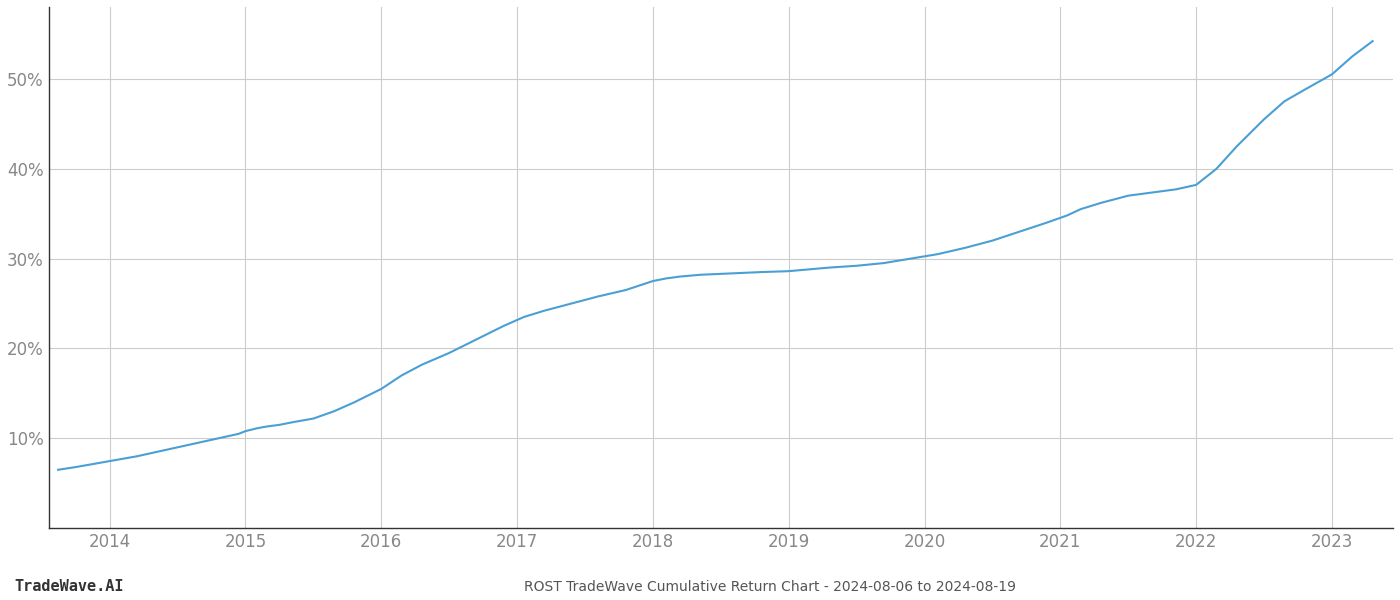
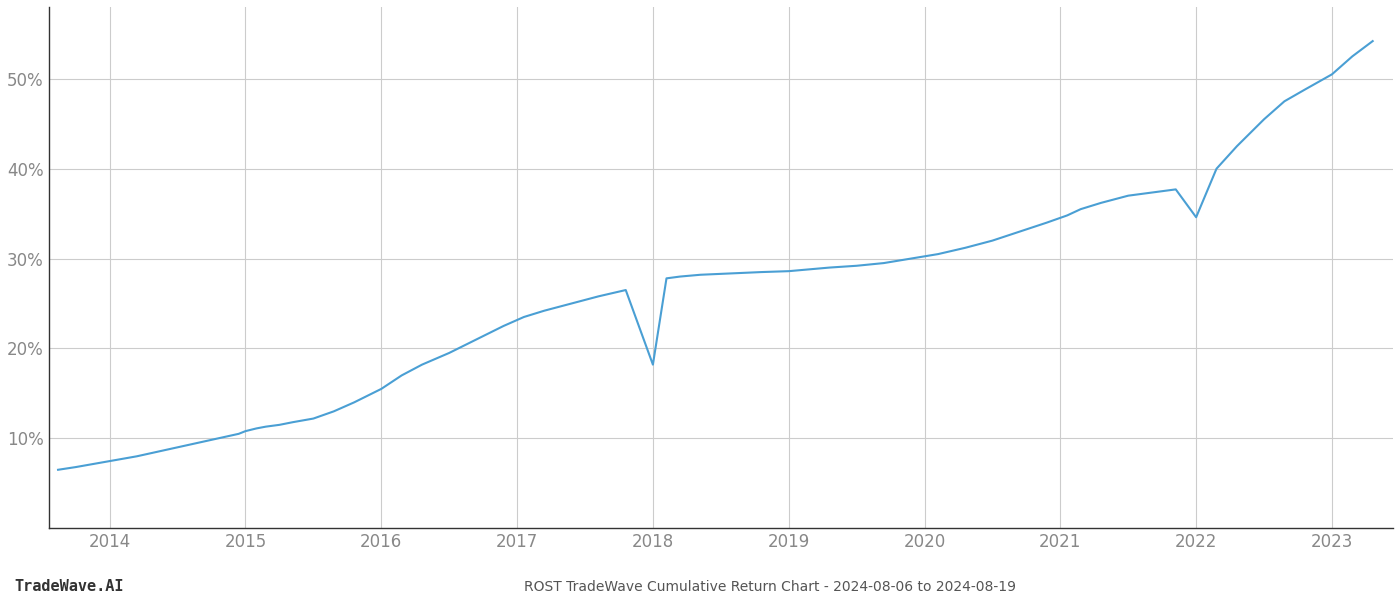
2018: 27.5% -> 18.2%
2022: 38.2% -> 34.6%
